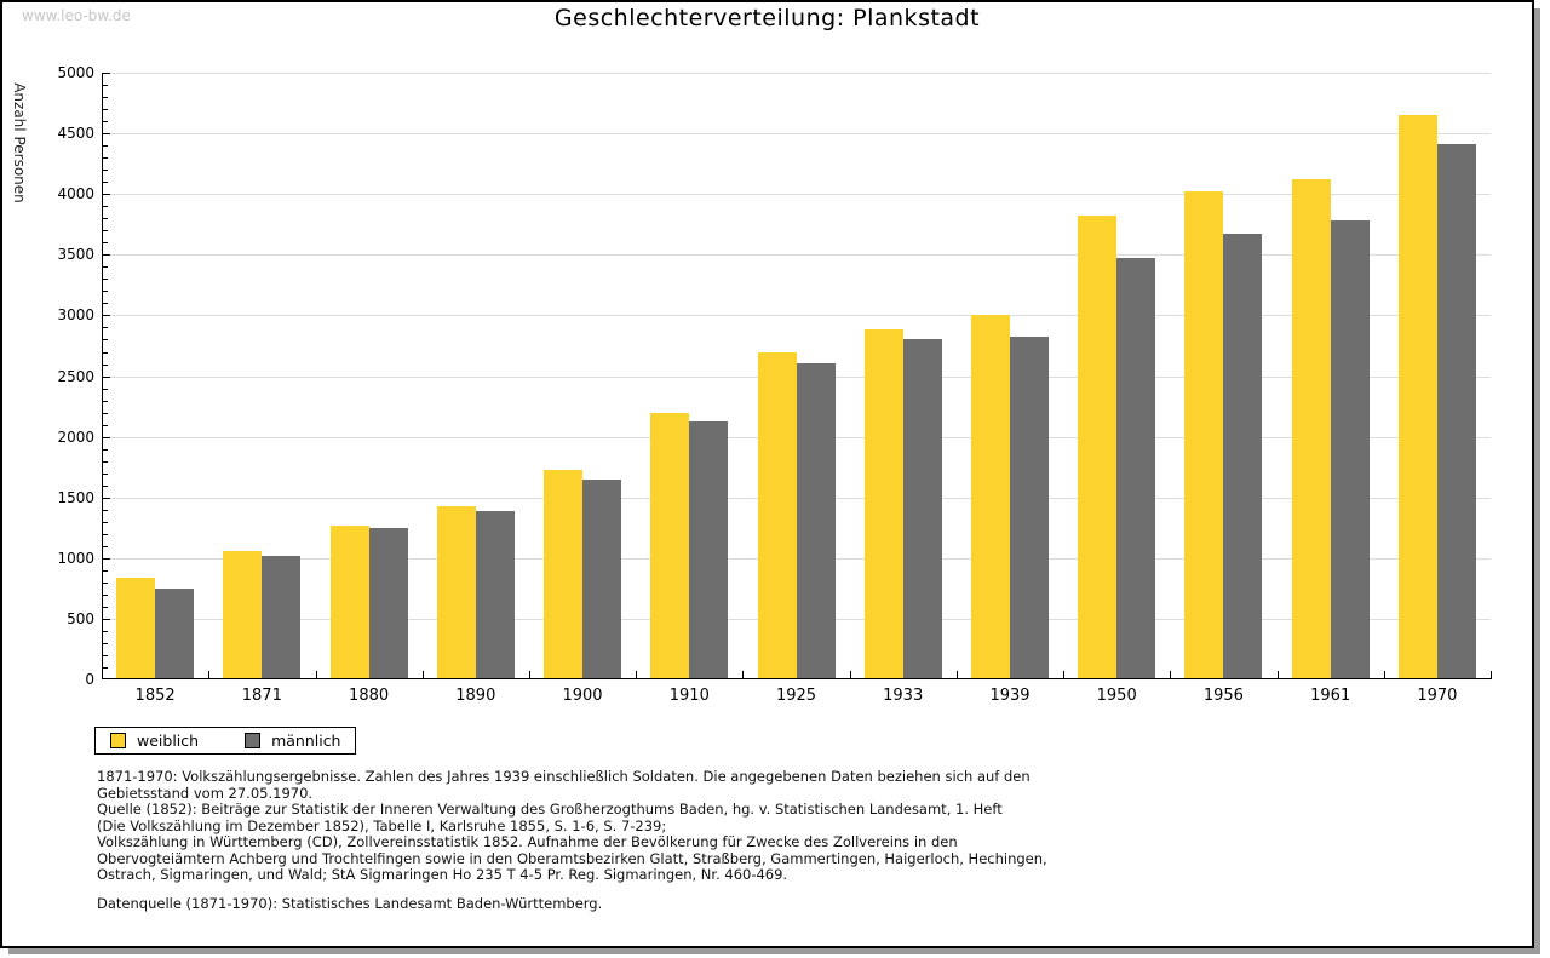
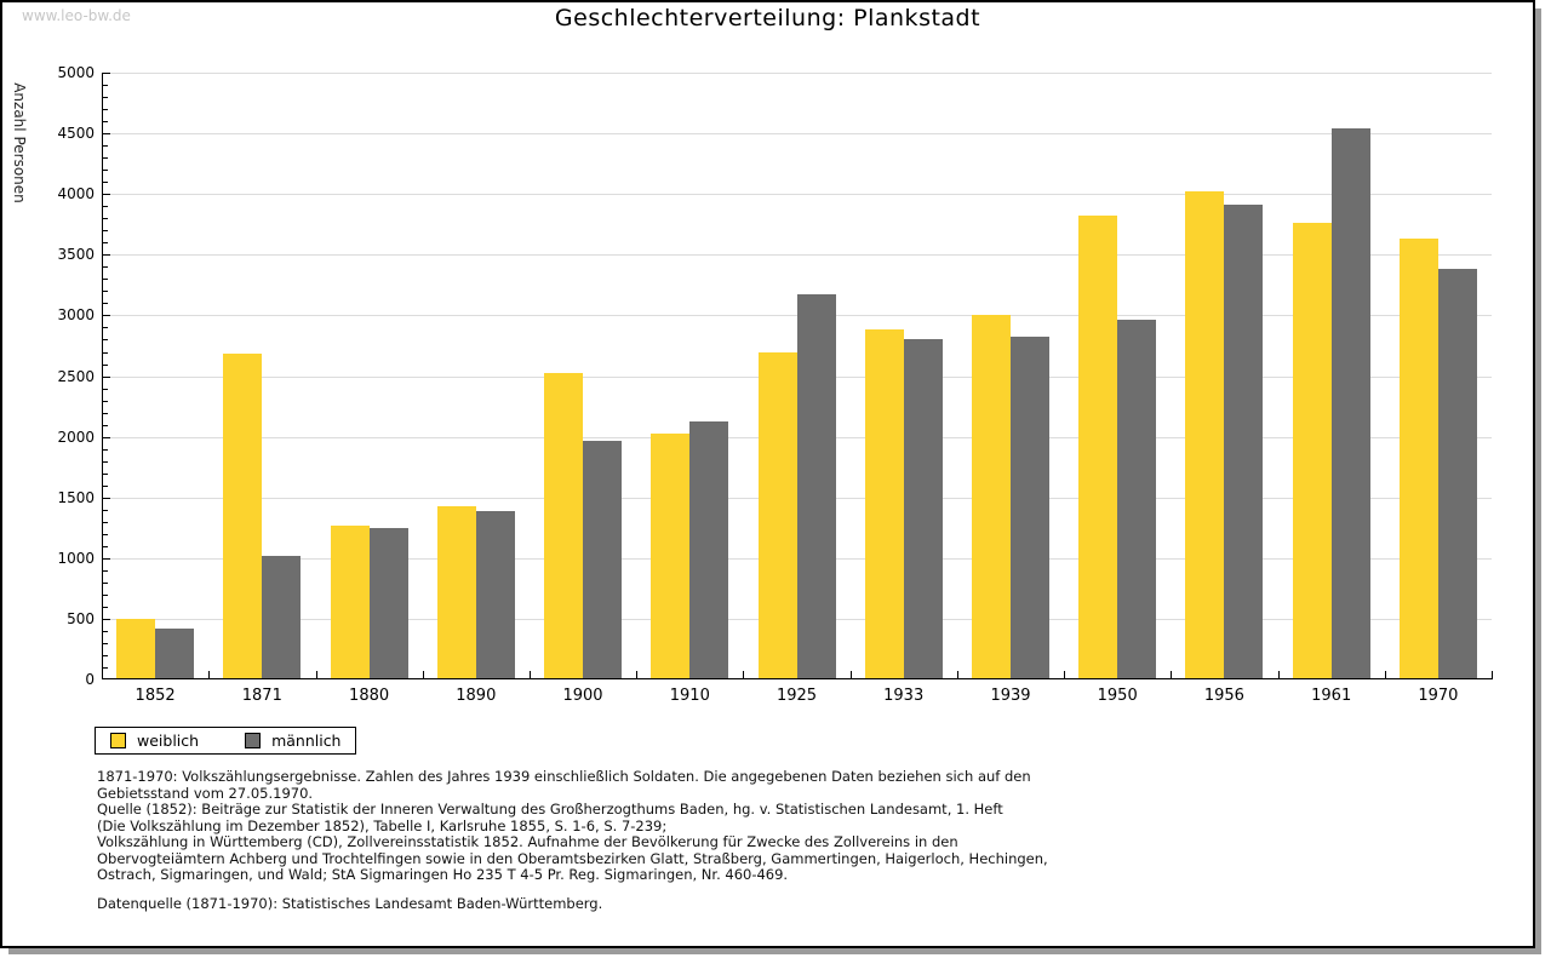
weiblich/1852: 840 -> 500
männlich/1852: 740 -> 420
weiblich/1871: 1060 -> 2690
weiblich/1900: 1730 -> 2530
männlich/1900: 1640 -> 1970
weiblich/1910: 2200 -> 2030
männlich/1925: 2610 -> 3170
männlich/1950: 3480 -> 2960
männlich/1956: 3680 -> 3910
weiblich/1961: 4120 -> 3760
männlich/1961: 3780 -> 4540
weiblich/1970: 4650 -> 3630
männlich/1970: 4420 -> 3380
